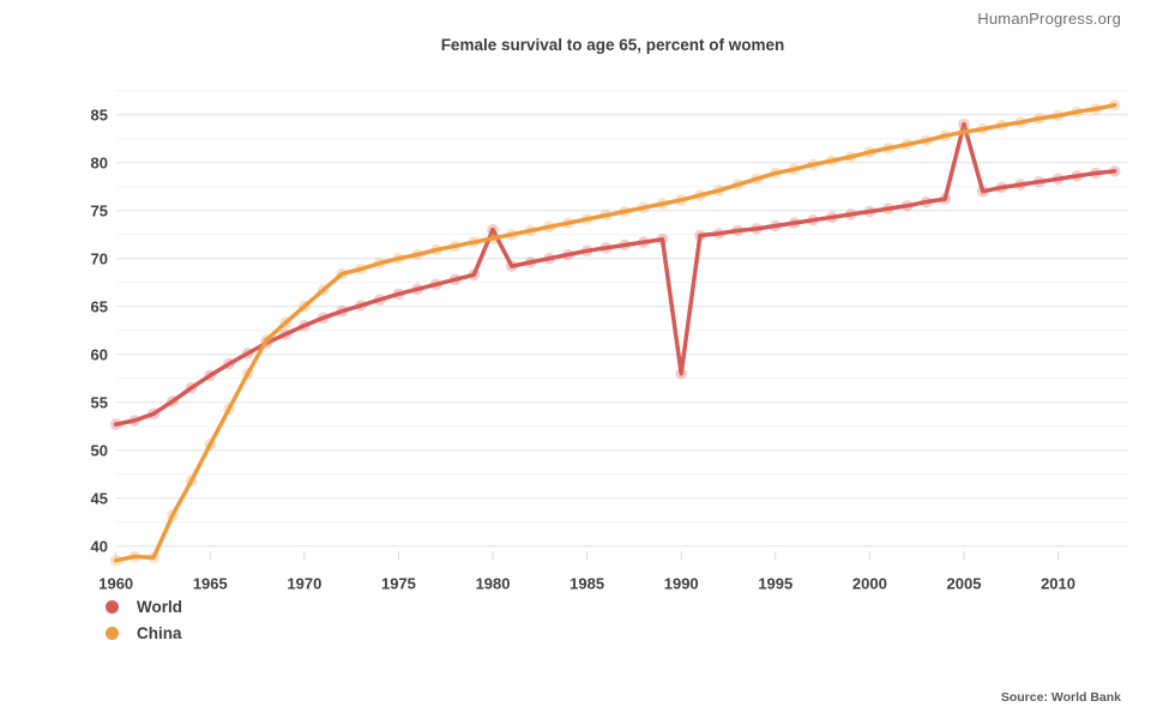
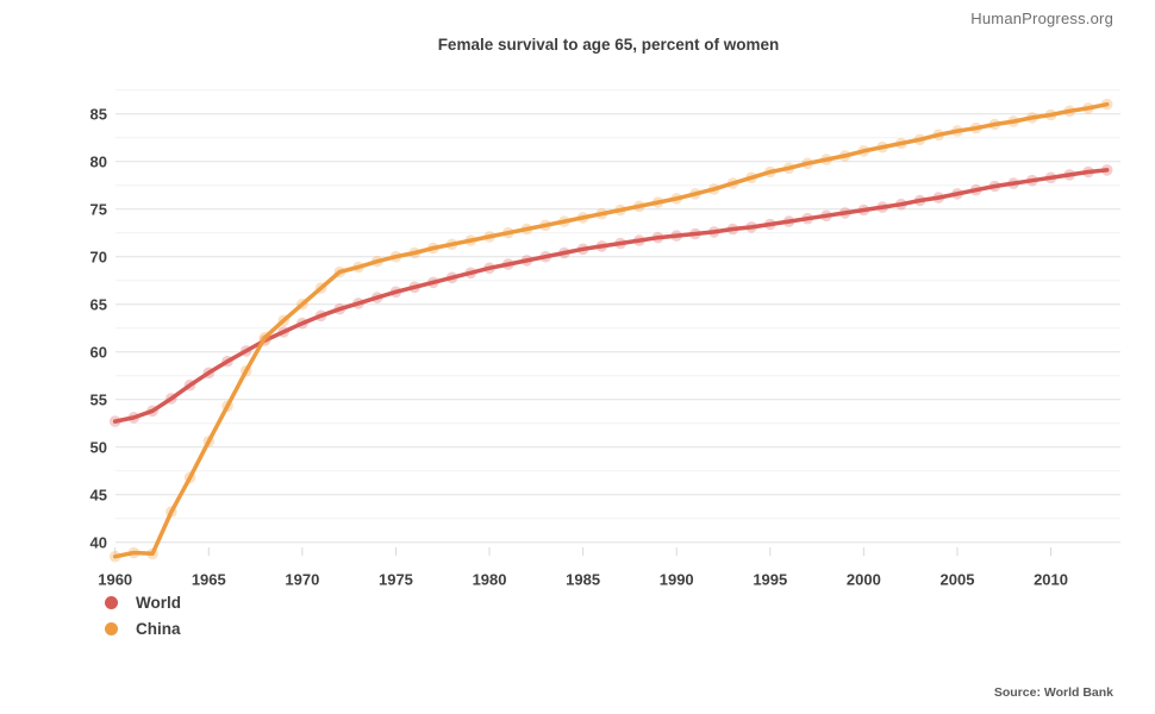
World/1980: 73 -> 69
World/1990: 58 -> 72
World/2005: 84 -> 77
